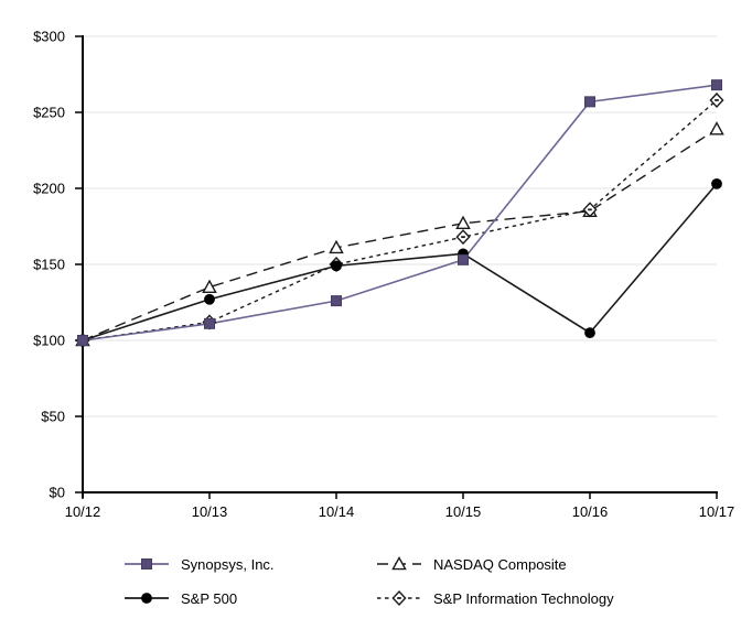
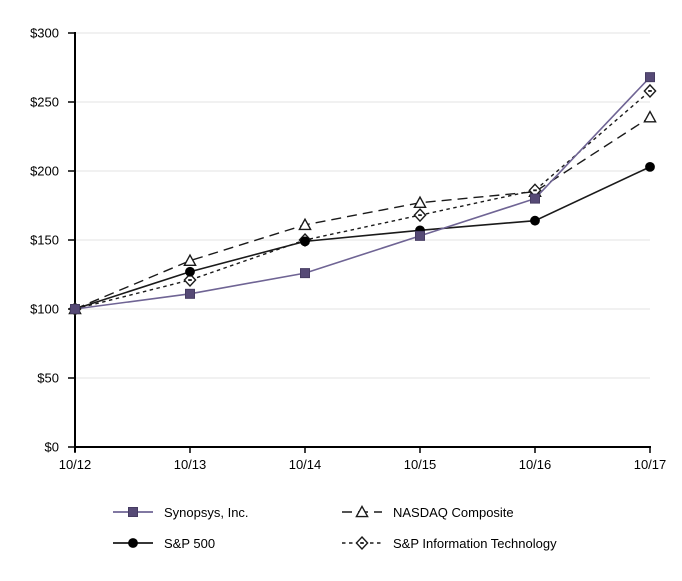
S&P Information Technology/10/13: $112 -> $121
Synopsys, Inc./10/16: $257 -> $180
S&P 500/10/16: $105 -> $164
